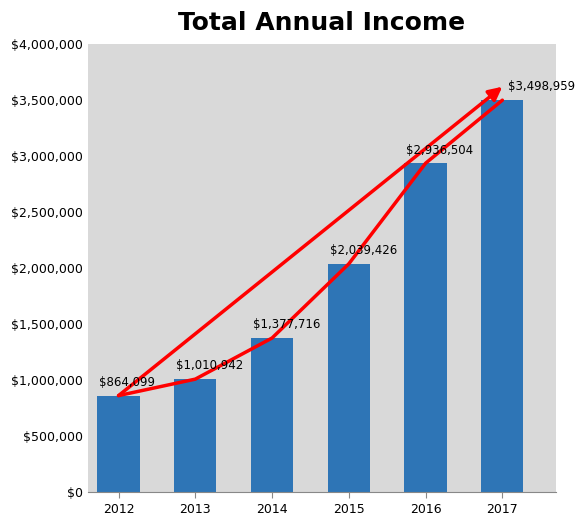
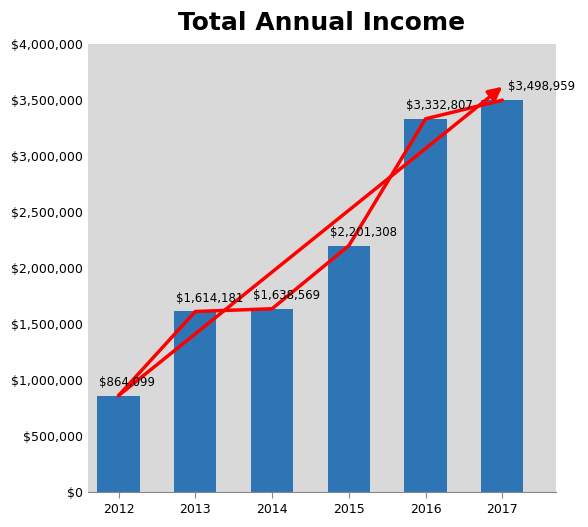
2013: $1,010,942 -> $1,614,181
2014: $1,377,716 -> $1,638,569
2015: $2,039,426 -> $2,201,308
2016: $2,936,504 -> $3,332,807
